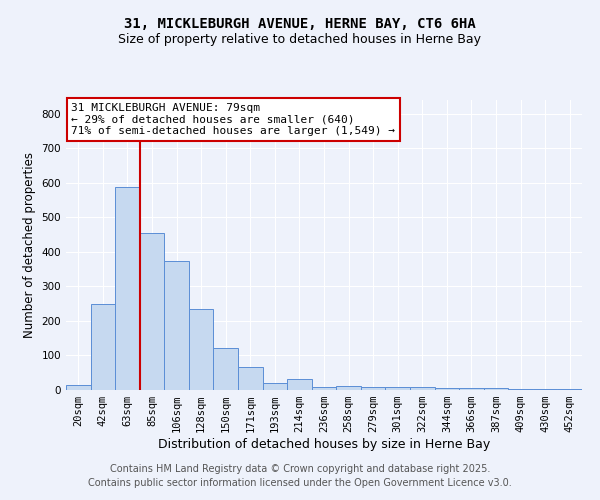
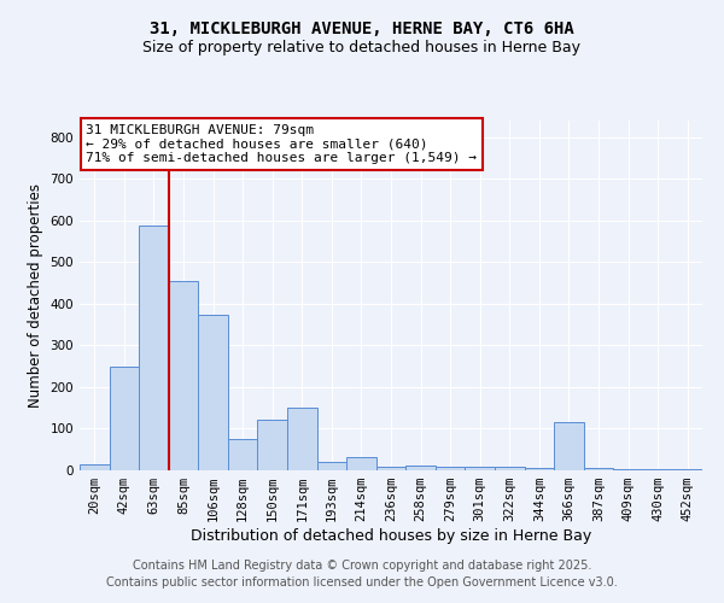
128sqm: 235 -> 75
171sqm: 68 -> 150
366sqm: 5 -> 115
